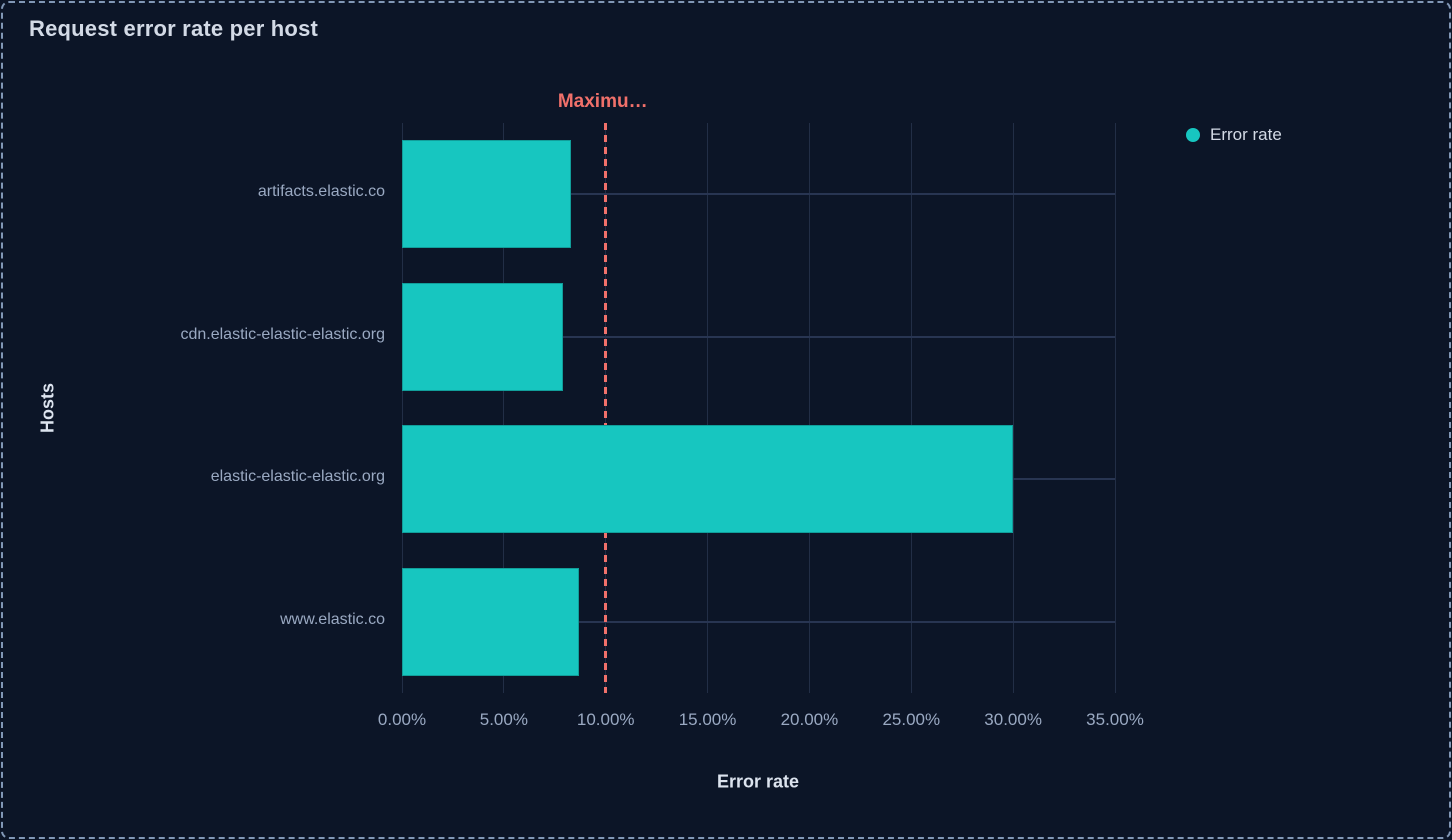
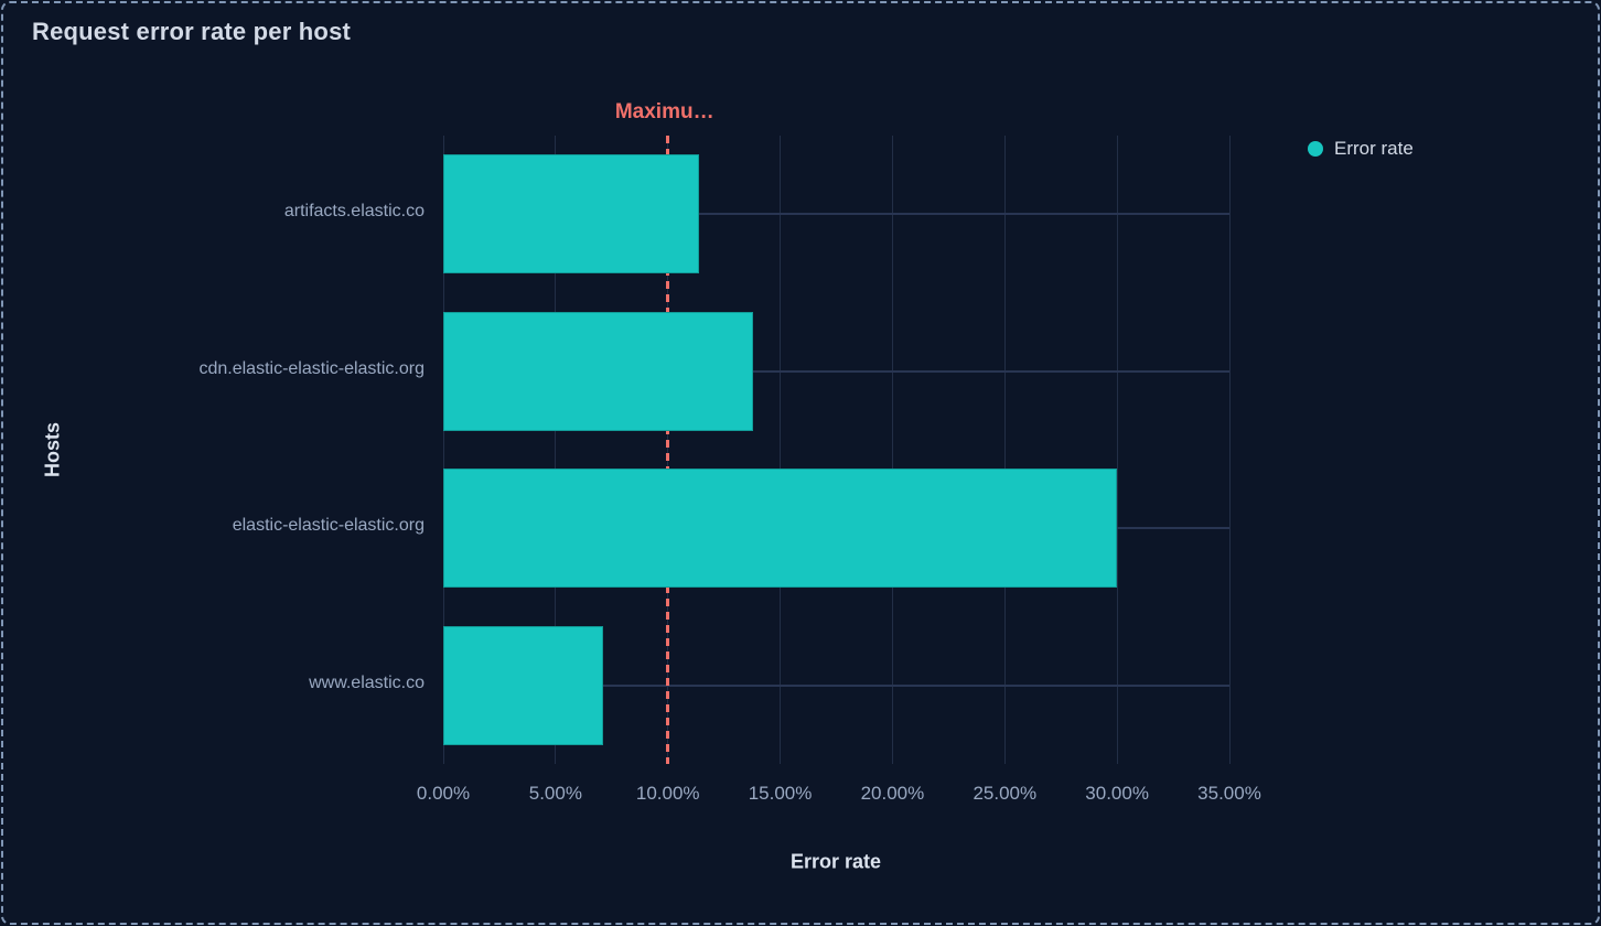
artifacts.elastic.co: 8.3% -> 11.4%
cdn.elastic-elastic-elastic.org: 7.9% -> 13.8%
www.elastic.co: 8.7% -> 7.1%
